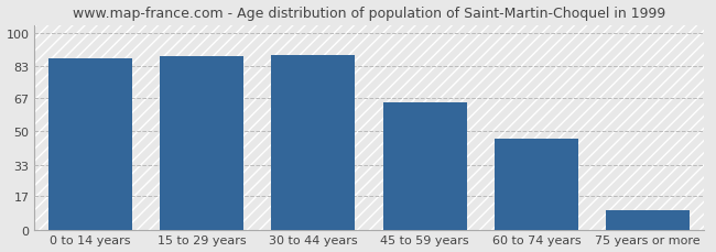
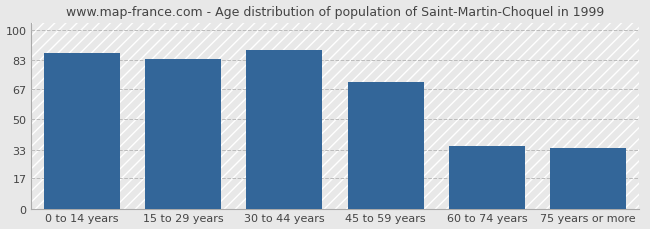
15 to 29 years: 88 -> 84
45 to 59 years: 65 -> 71
60 to 74 years: 46 -> 35
75 years or more: 10 -> 34
